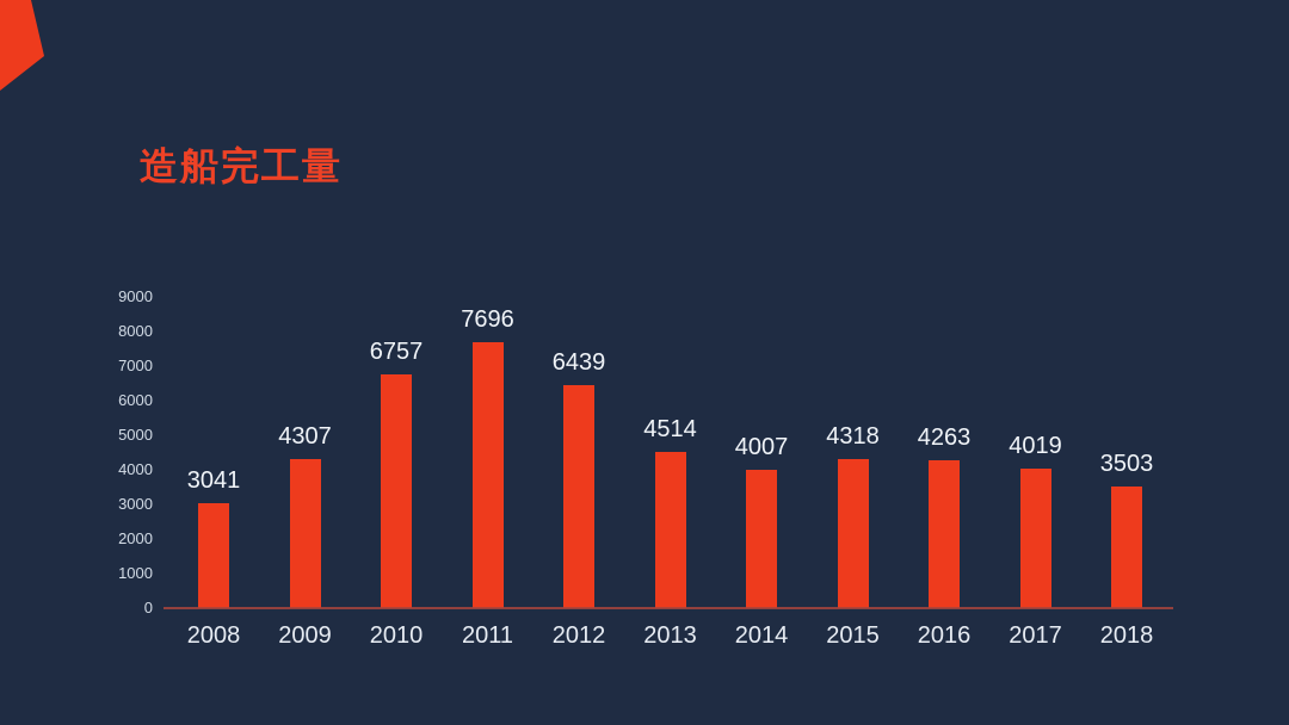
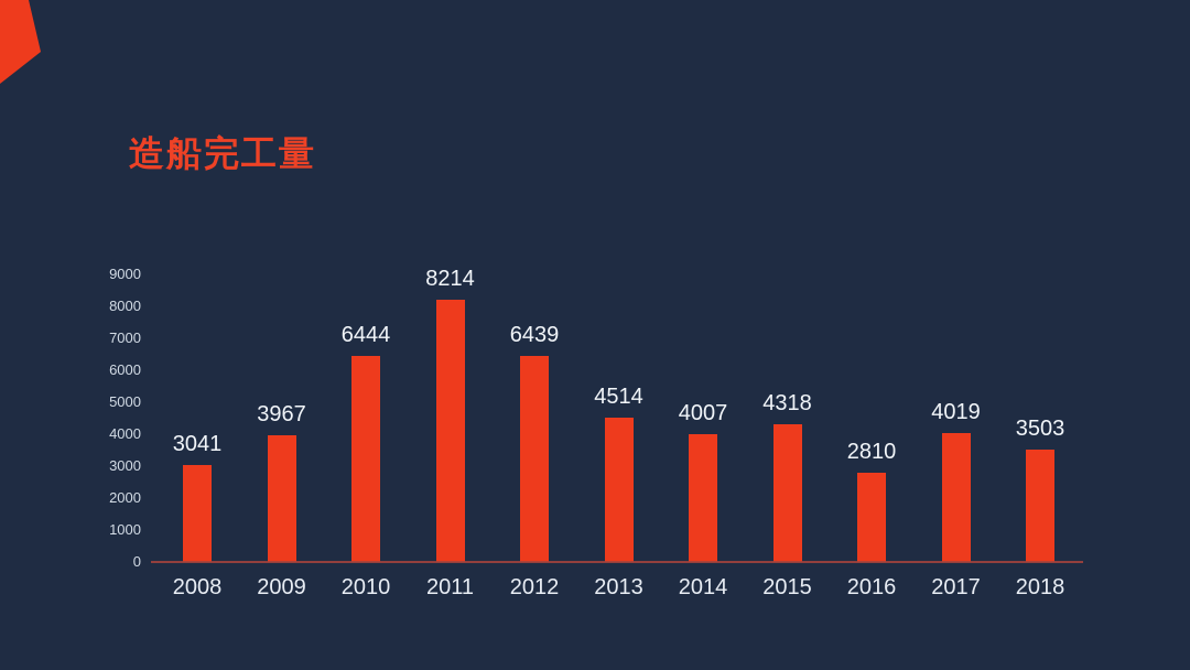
2009: 4307 -> 3967
2010: 6757 -> 6444
2011: 7696 -> 8214
2016: 4263 -> 2810
